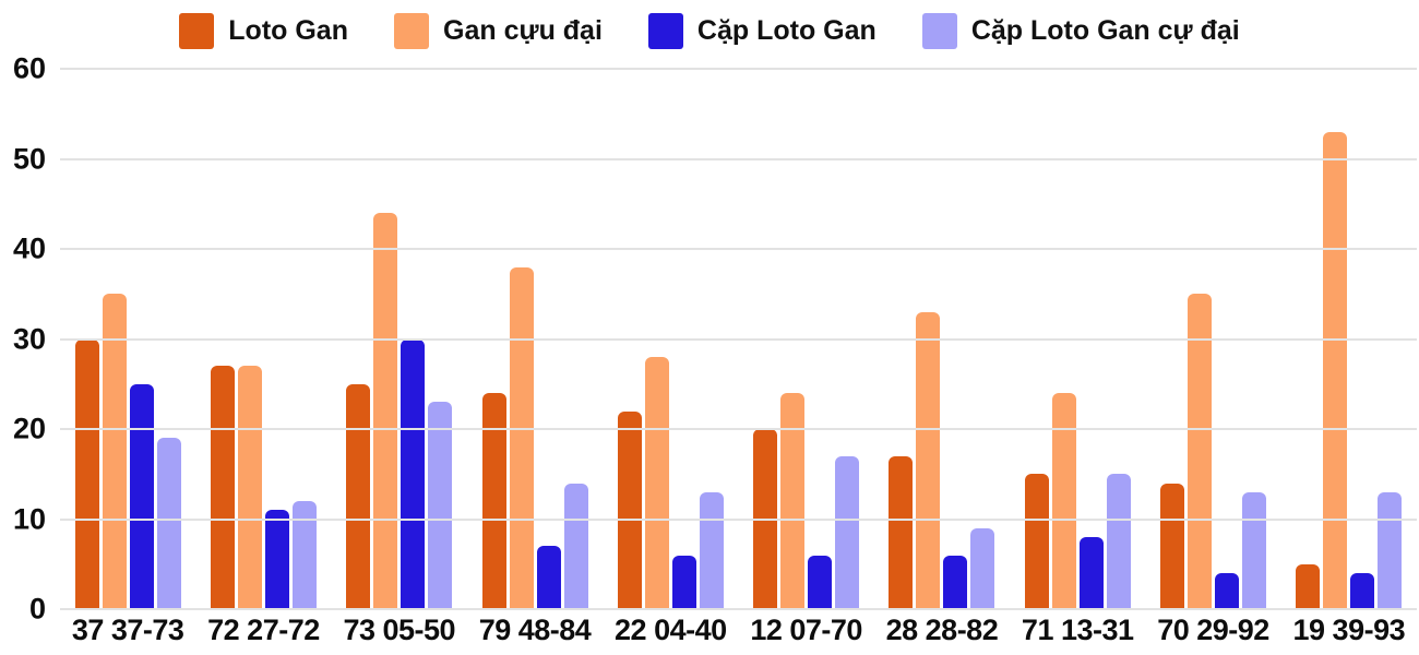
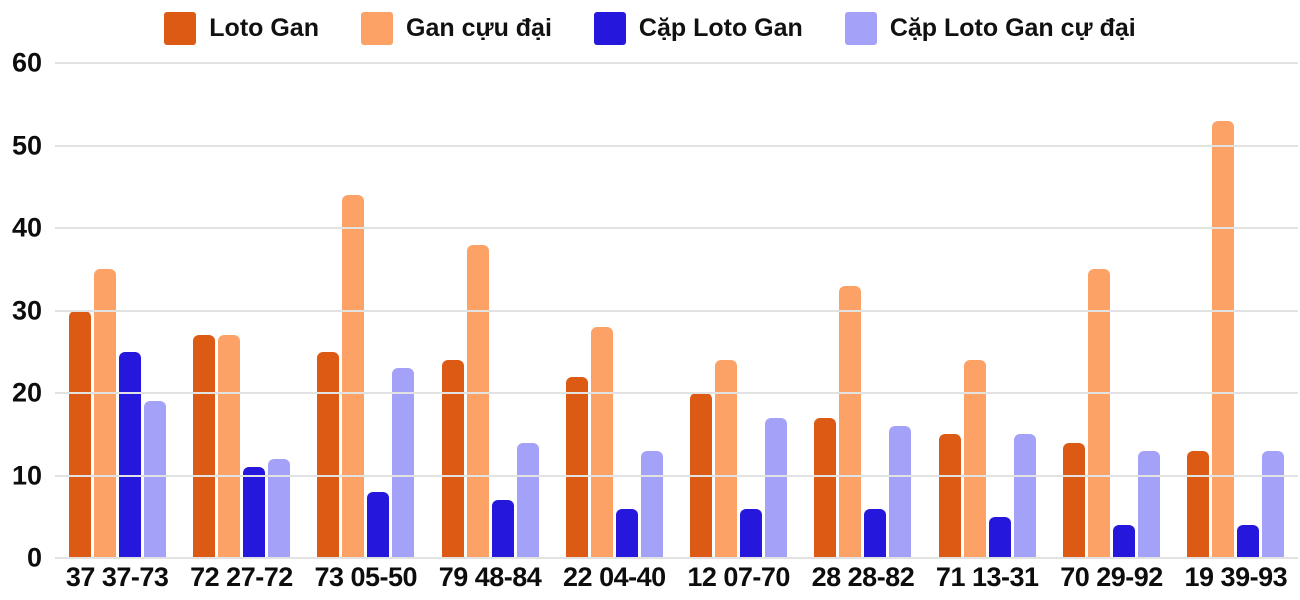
Cặp Loto Gan/73 05-50: 30 -> 8
Cặp Loto Gan cự đại/28 28-82: 9 -> 16
Cặp Loto Gan/71 13-31: 8 -> 5
Loto Gan/19 39-93: 5 -> 13
